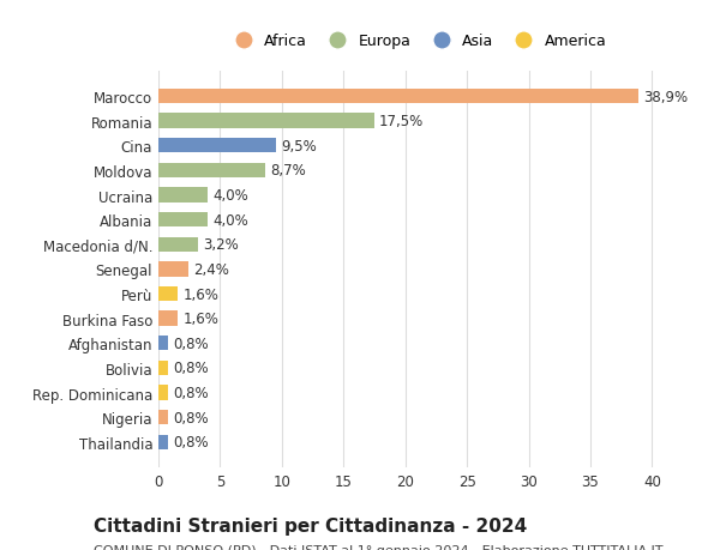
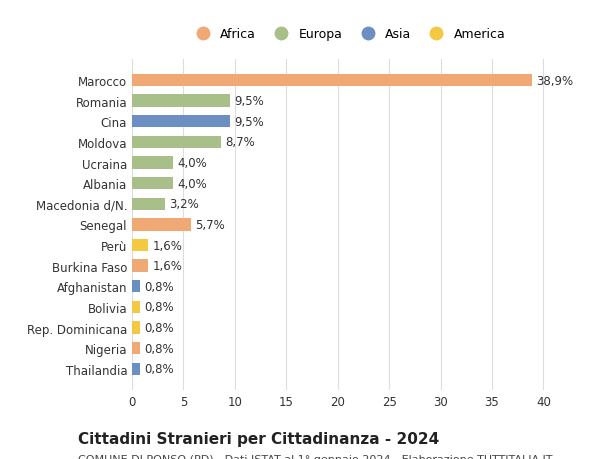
Romania: 17,5% -> 9,5%
Senegal: 2,4% -> 5,7%
